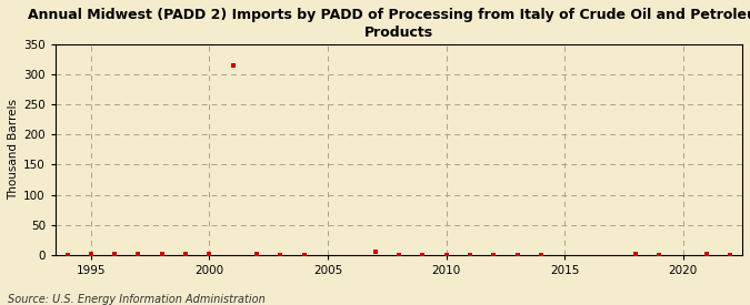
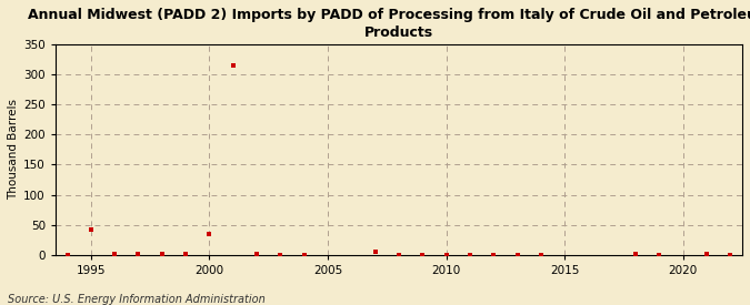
1995: 1 -> 42
2000: 1 -> 34
